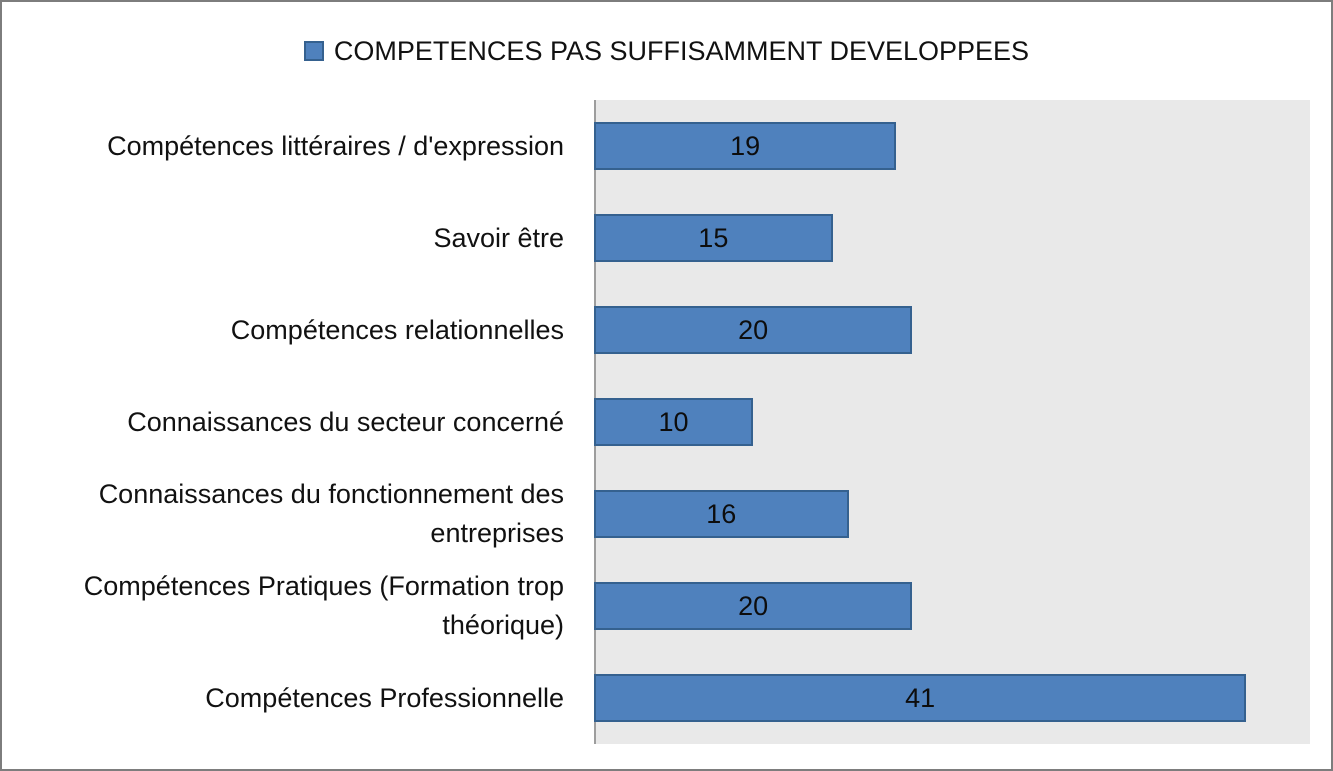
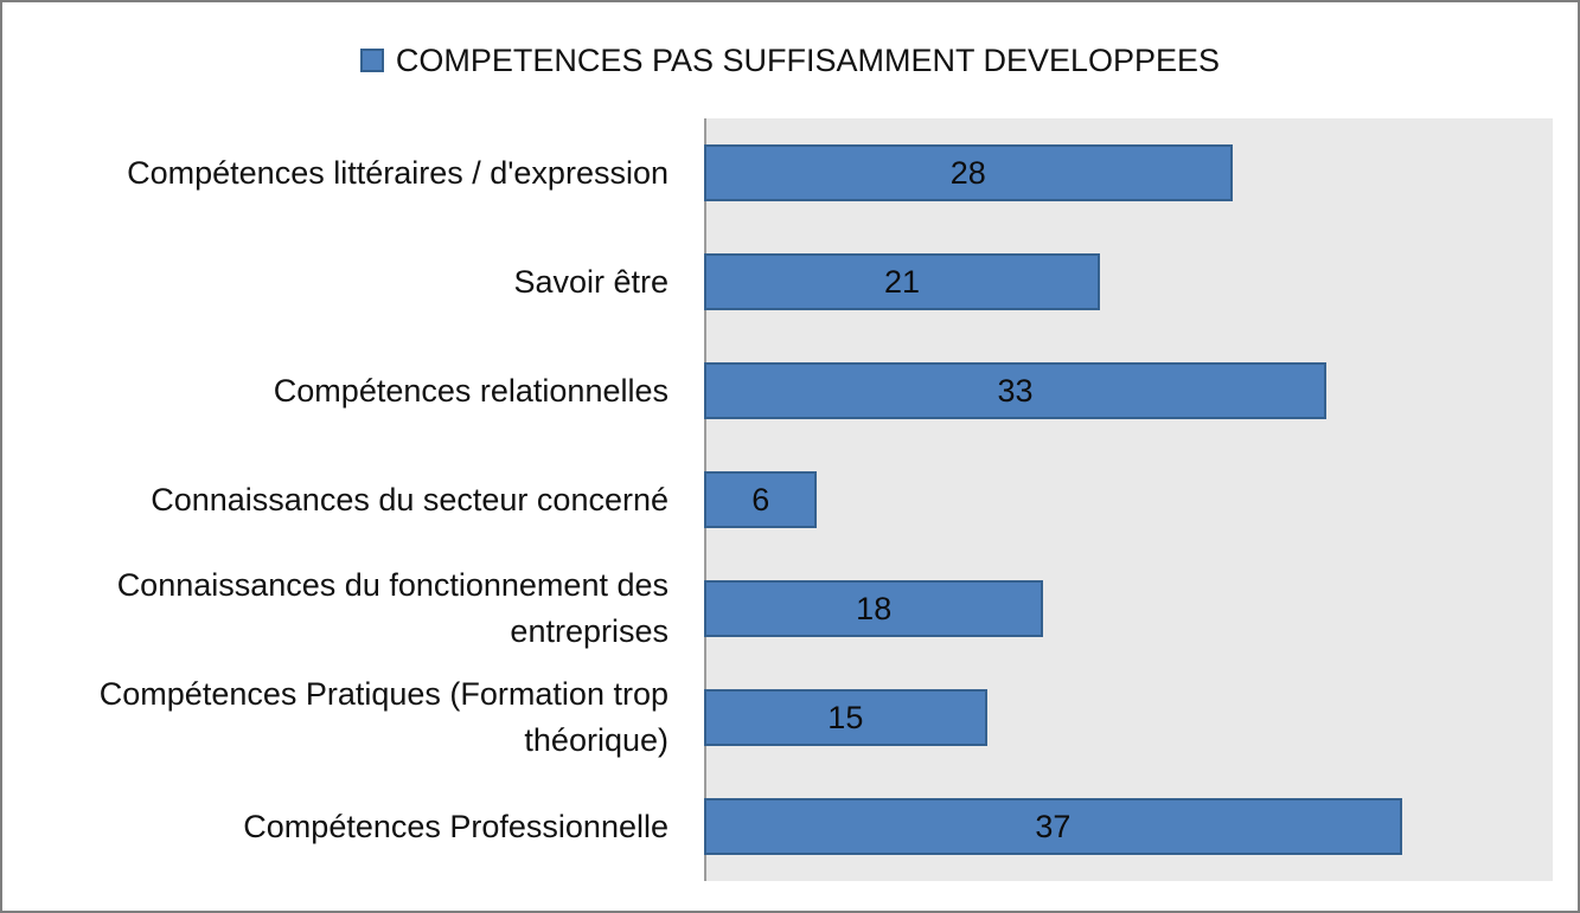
Compétences littéraires / d'expression: 19 -> 28
Savoir être: 15 -> 21
Compétences relationnelles: 20 -> 33
Connaissances du secteur concerné: 10 -> 6
Connaissances du fonctionnement des entreprises: 16 -> 18
Compétences Pratiques (Formation trop théorique): 20 -> 15
Compétences Professionnelle: 41 -> 37
